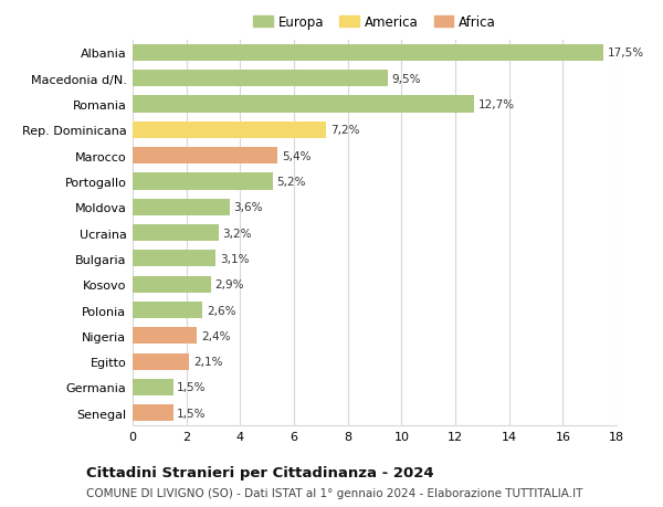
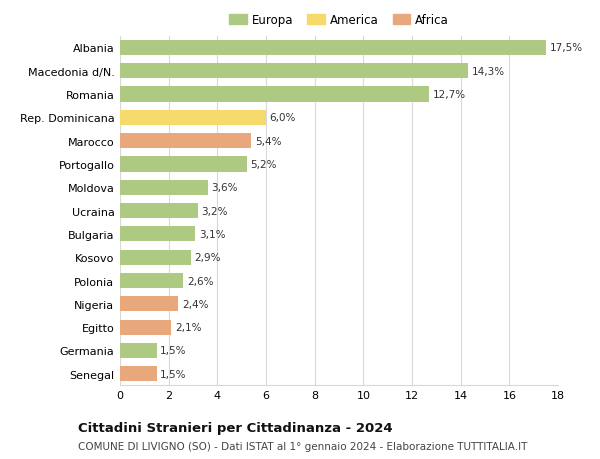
Macedonia d/N.: 9,5% -> 14,3%
Rep. Dominicana: 7,2% -> 6,0%
